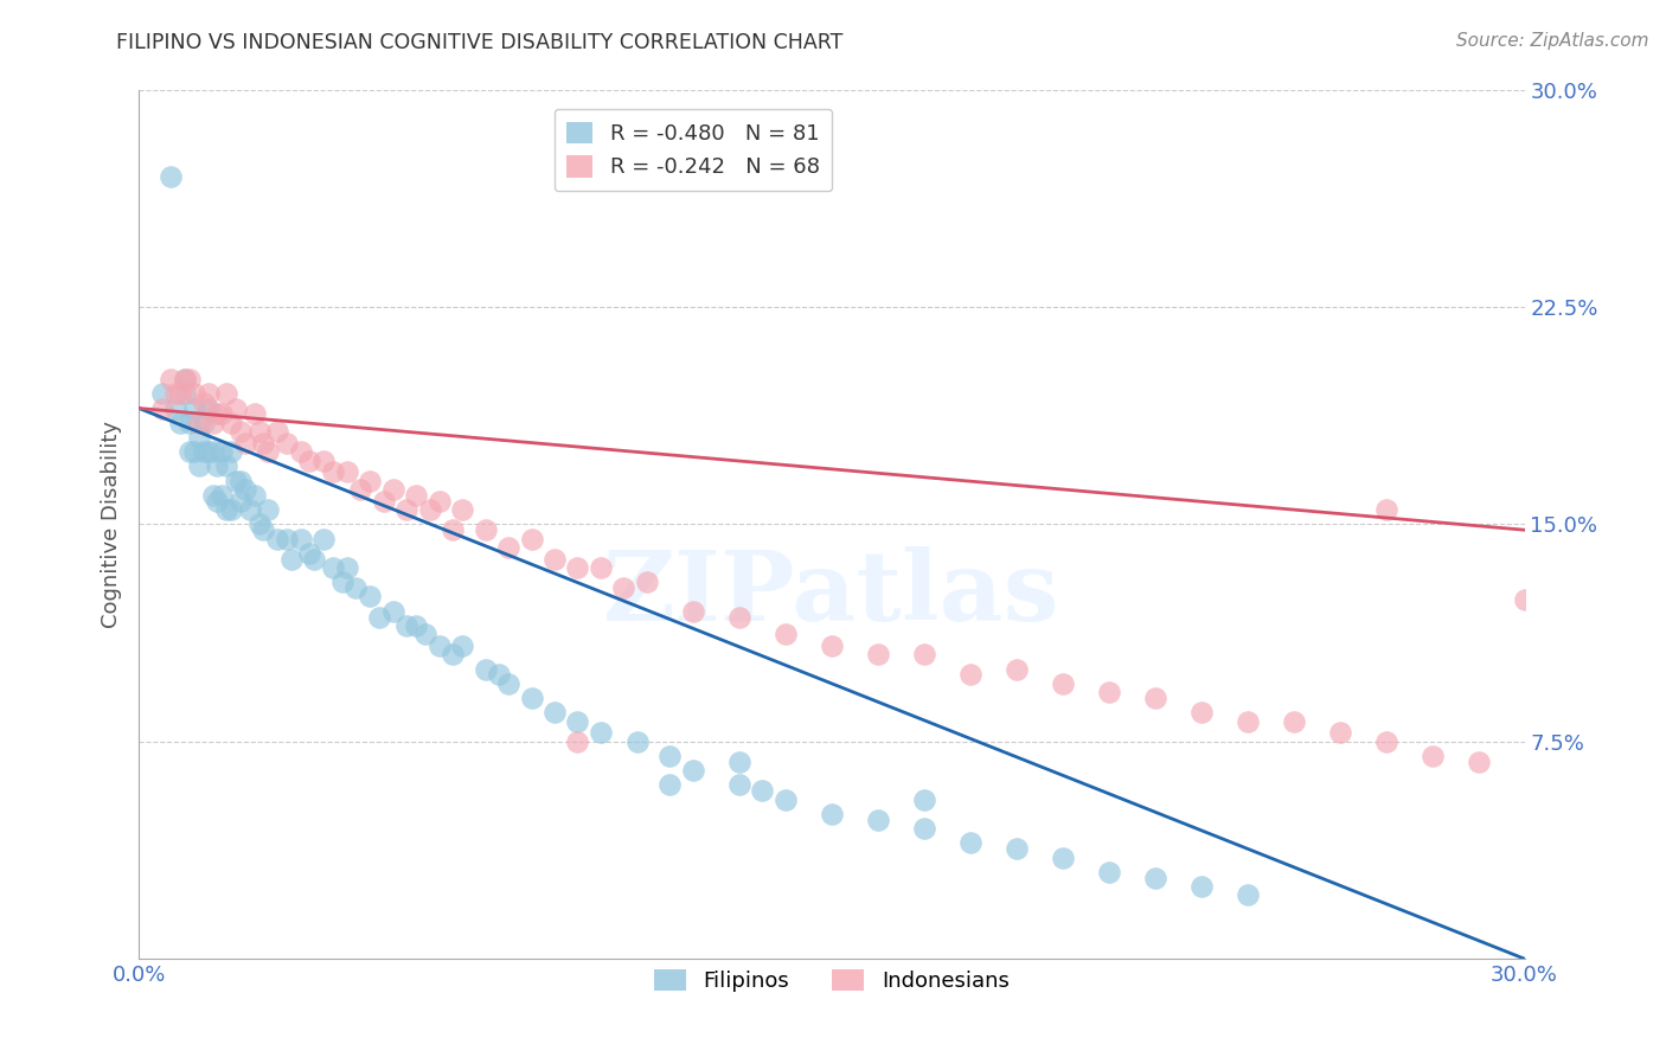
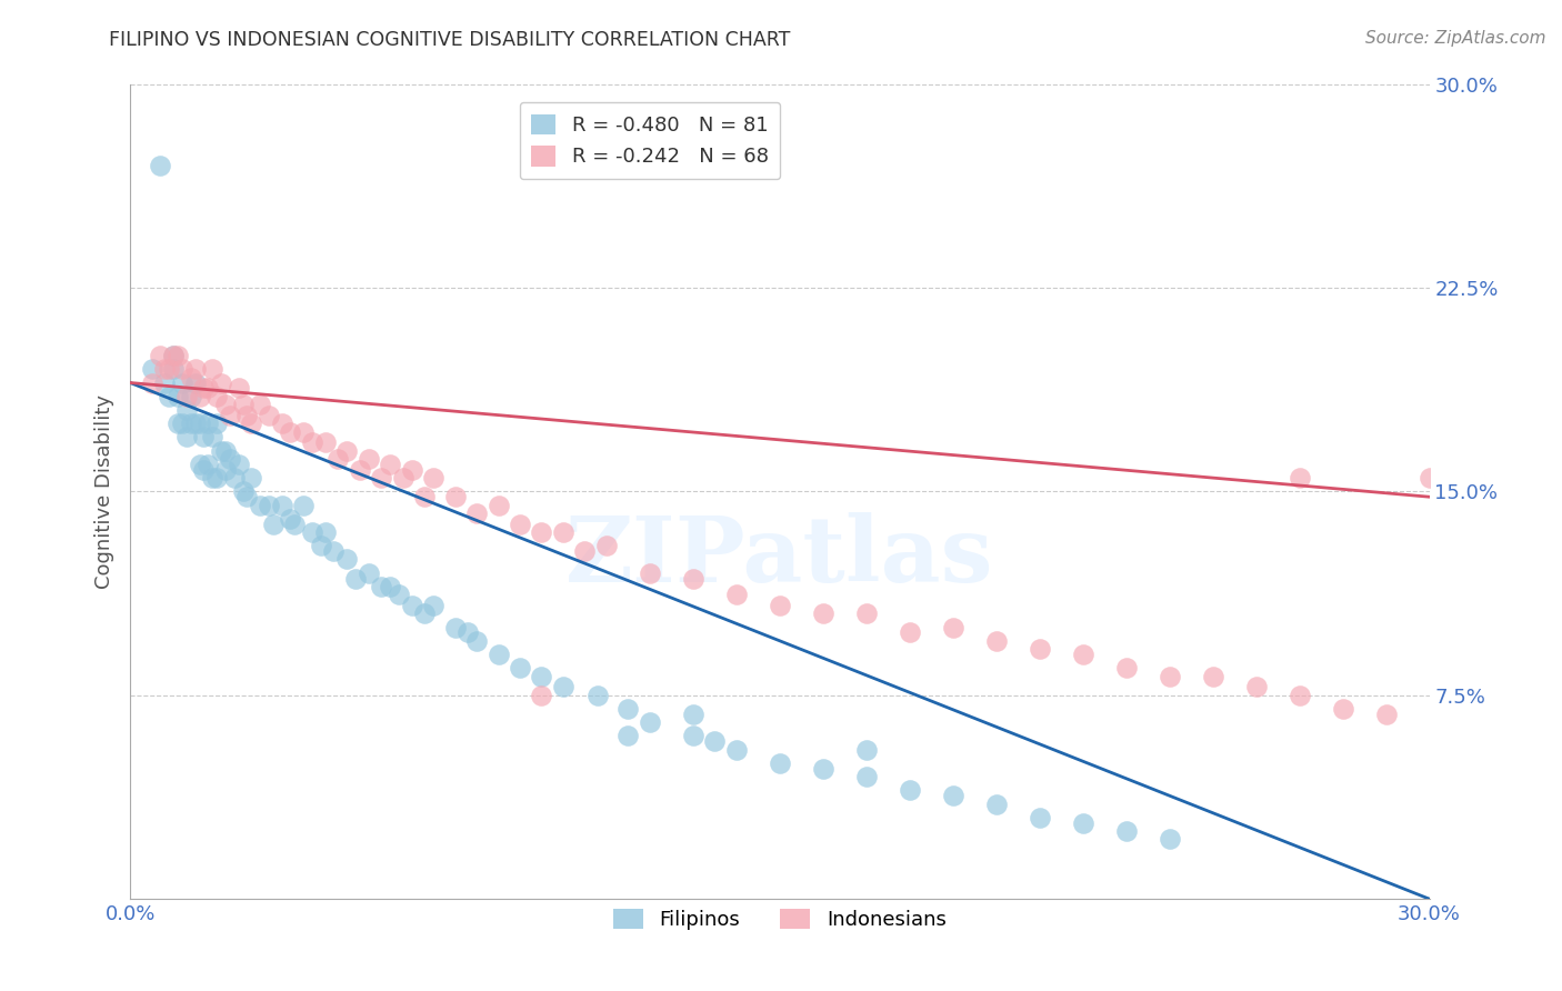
Indonesians/30.0%: 12.4% -> 15.5%
